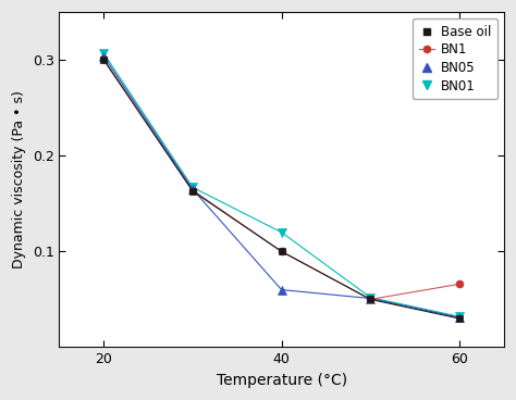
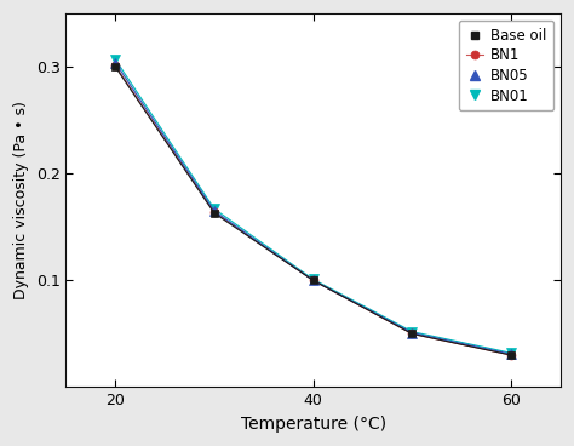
BN05/40: 0.060 -> 0.100
BN01/40: 0.120 -> 0.101
BN1/60: 0.066 -> 0.030
